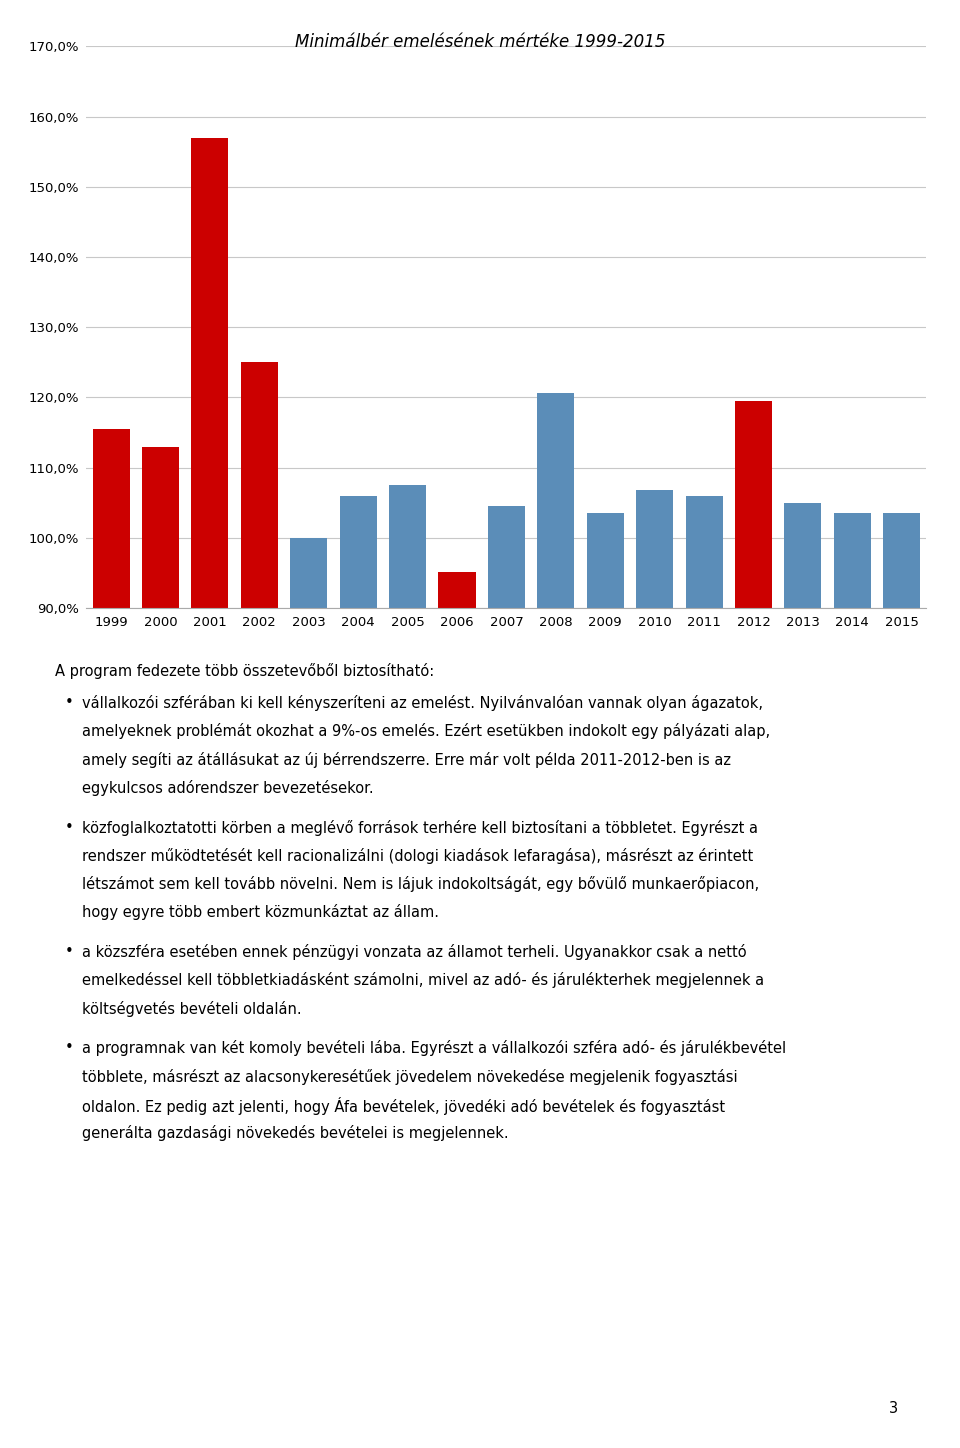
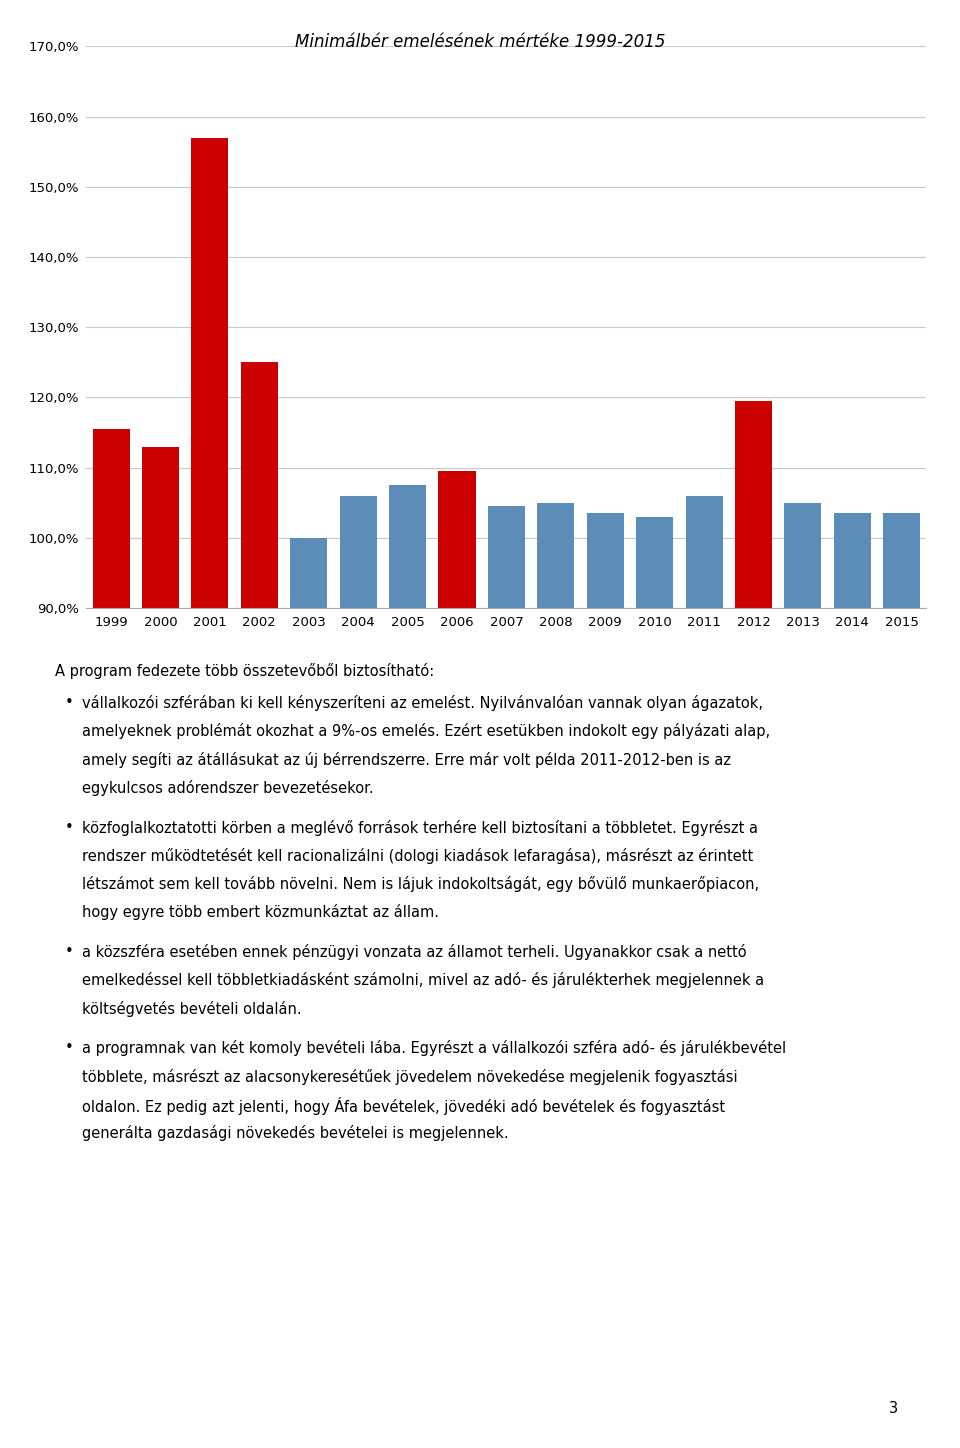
2006: 95,2% -> 109,5%
2008: 120,6% -> 105,0%
2010: 106,8% -> 103,0%
